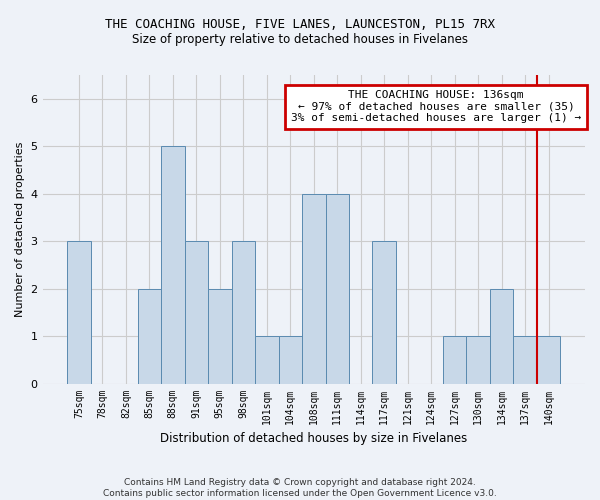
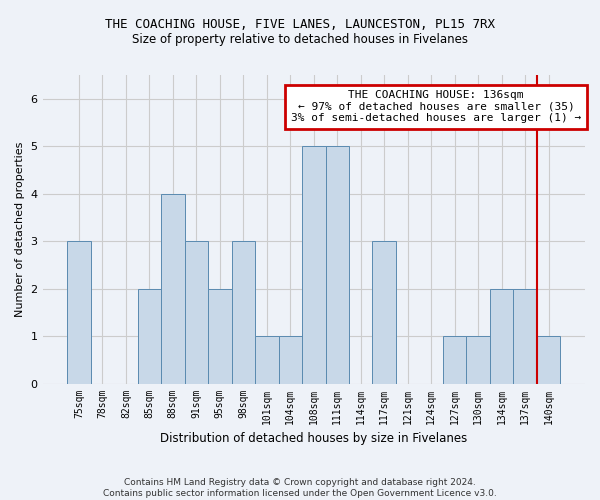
88sqm: 5 -> 4
108sqm: 4 -> 5
111sqm: 4 -> 5
137sqm: 1 -> 2
